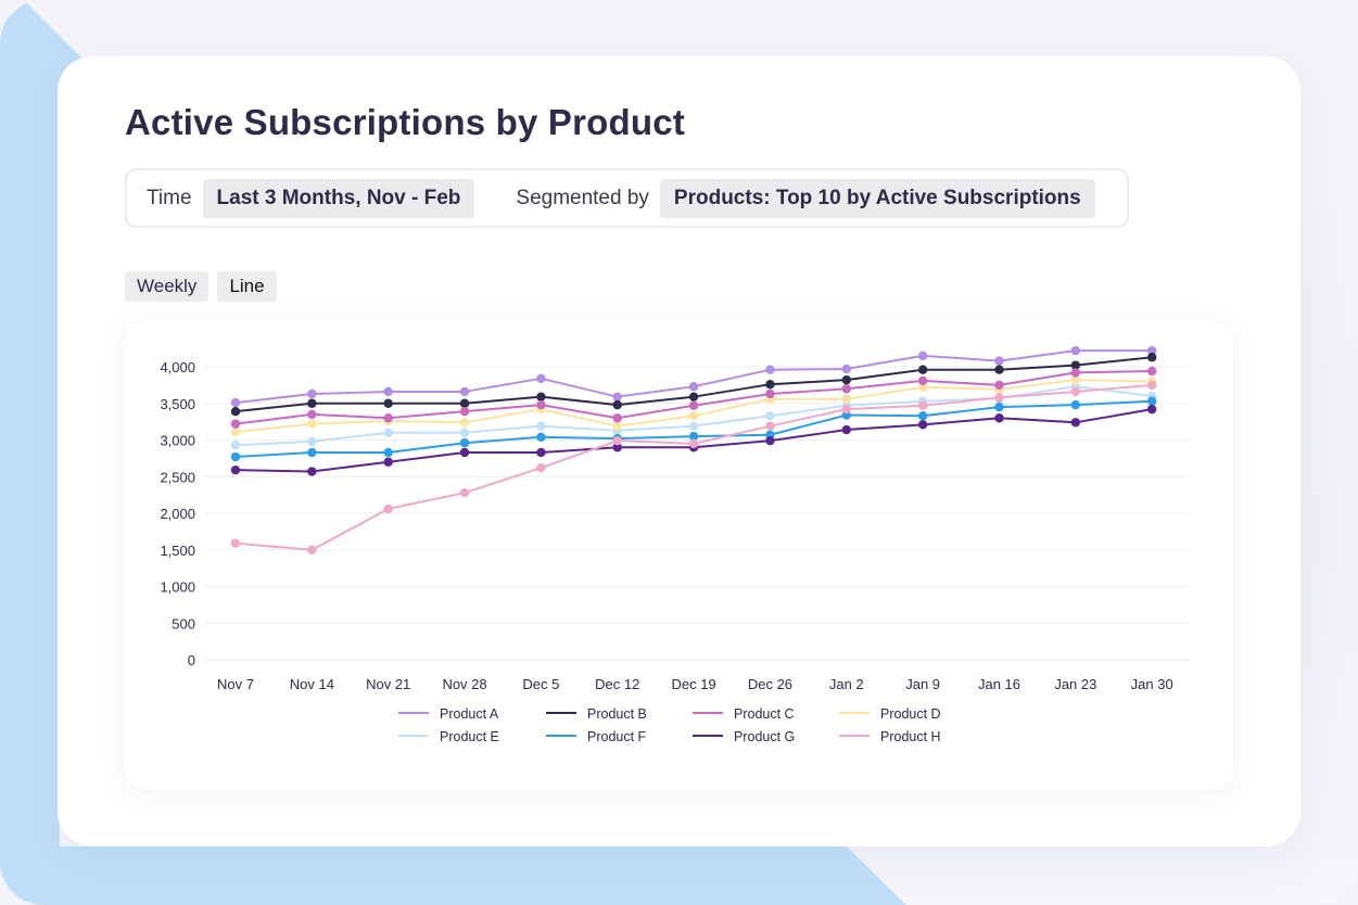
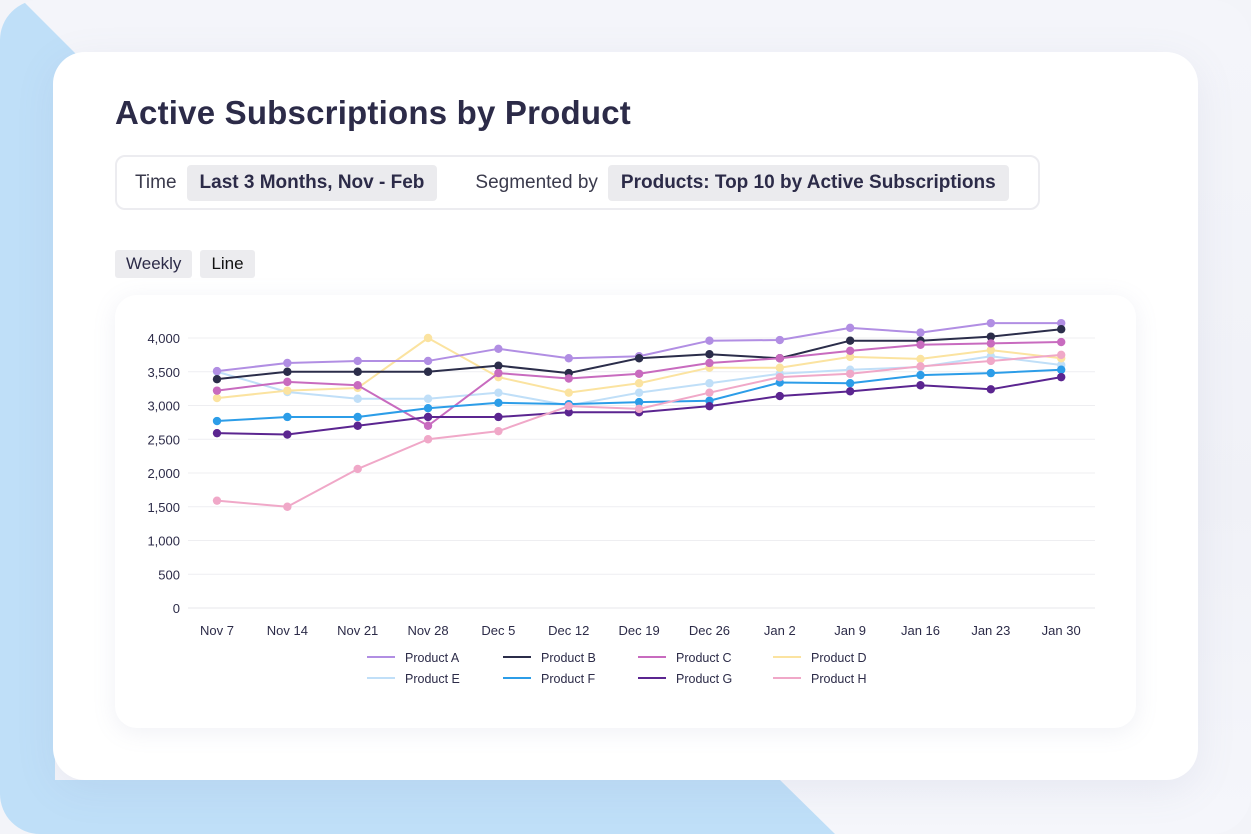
Product E/Nov 7: 2900 -> 3500
Product E/Nov 14: 3000 -> 3200
Product C/Nov 28: 3400 -> 2700
Product D/Nov 28: 3200 -> 4000
Product H/Nov 28: 2300 -> 2500
Product A/Dec 12: 3600 -> 3700
Product C/Dec 12: 3300 -> 3400
Product E/Dec 12: 3100 -> 3000
Product B/Dec 19: 3600 -> 3700
Product B/Jan 2: 3800 -> 3700
Product C/Jan 16: 3800 -> 3900
Product D/Jan 30: 3800 -> 3700
